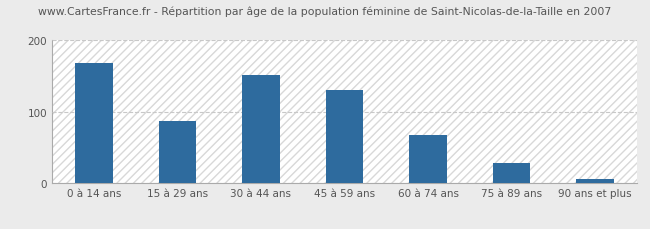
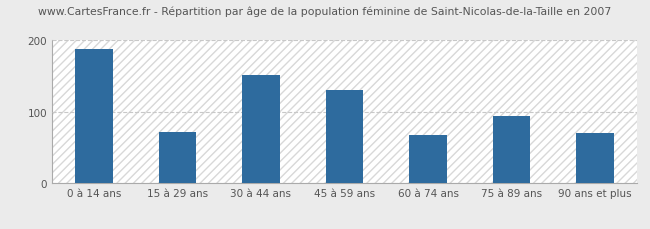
0 à 14 ans: 168 -> 188
15 à 29 ans: 87 -> 72
75 à 89 ans: 28 -> 94
90 ans et plus: 5 -> 70
